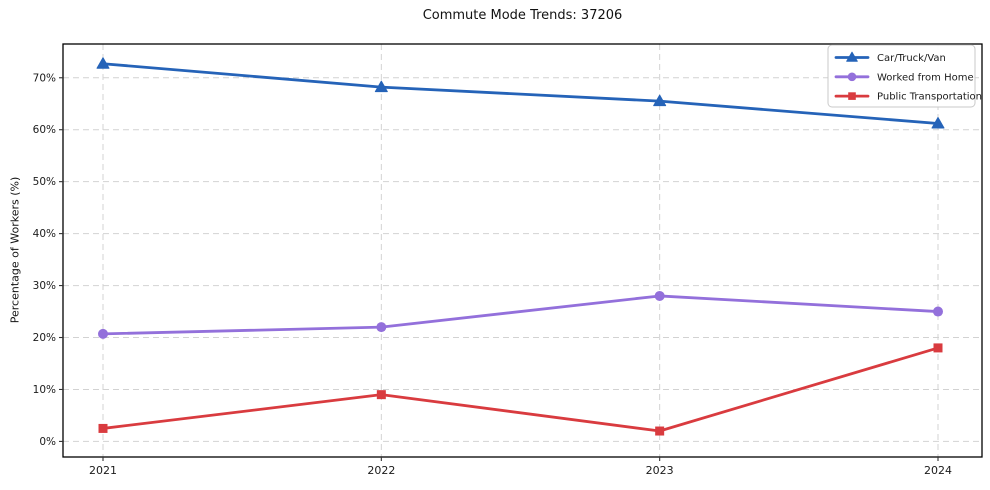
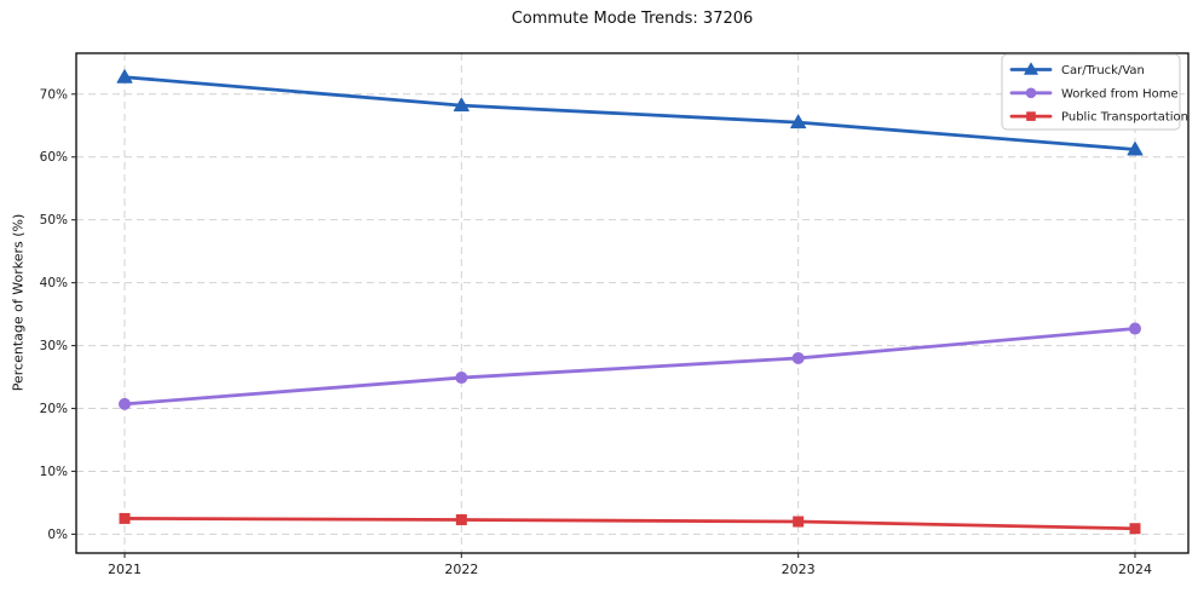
Worked from Home/2022: 22% -> 25%
Public Transportation/2022: 9% -> 2%
Worked from Home/2024: 25% -> 33%
Public Transportation/2024: 18% -> 1%
